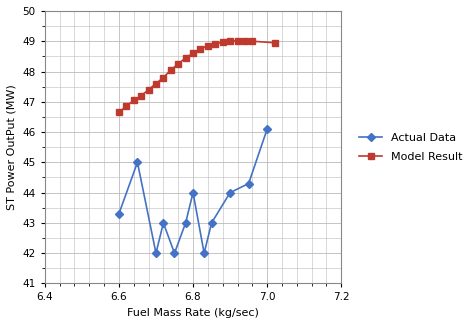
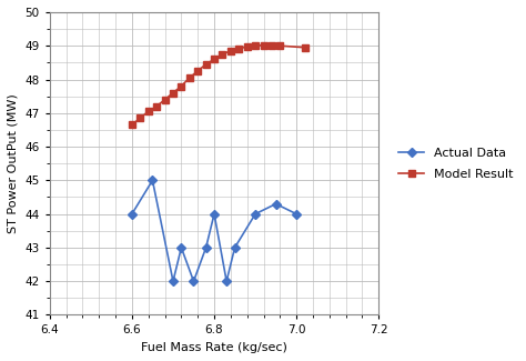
Actual Data/6.6: 43.3 -> 44.0
Actual Data/7.0: 46.1 -> 44.0
